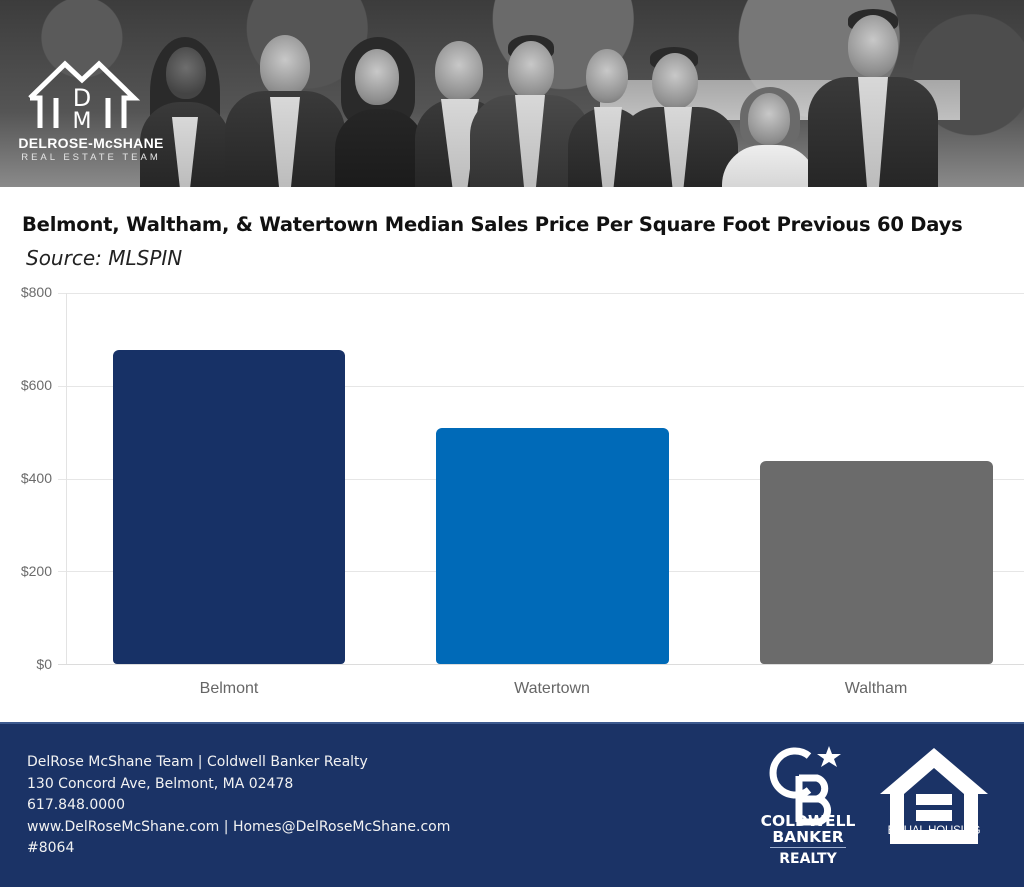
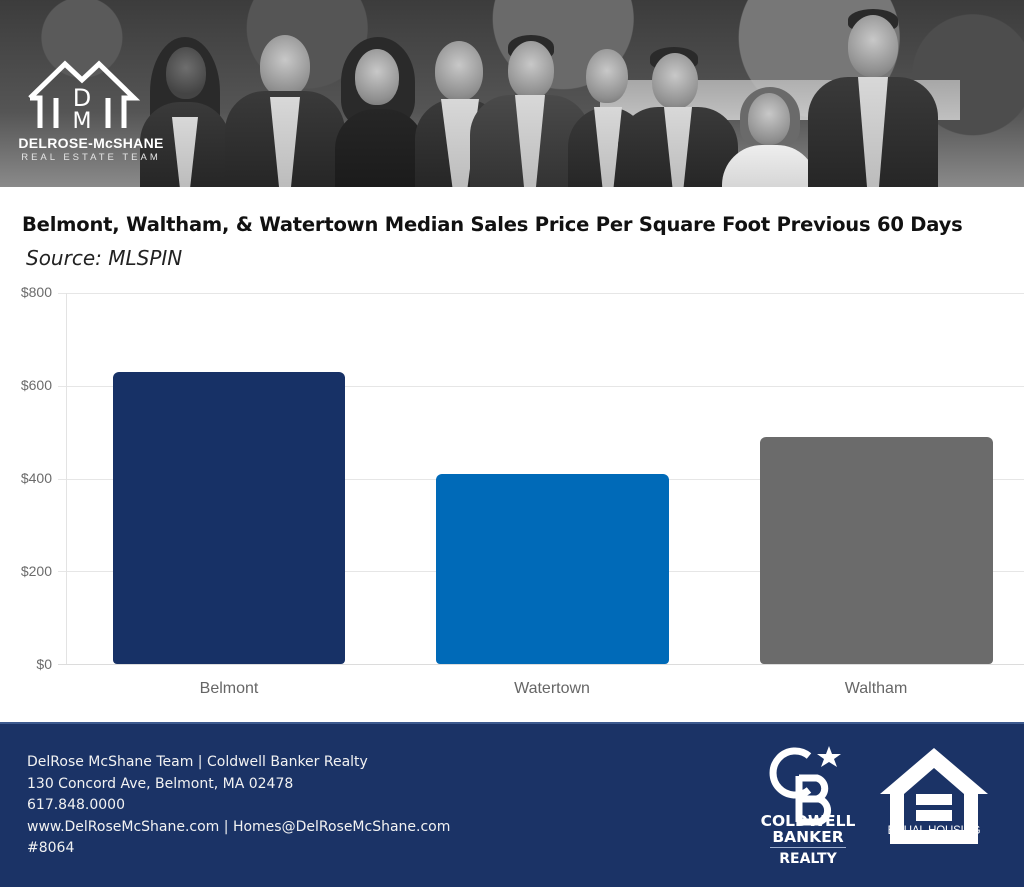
Belmont: $680 -> $630
Watertown: $510 -> $410
Waltham: $440 -> $490
